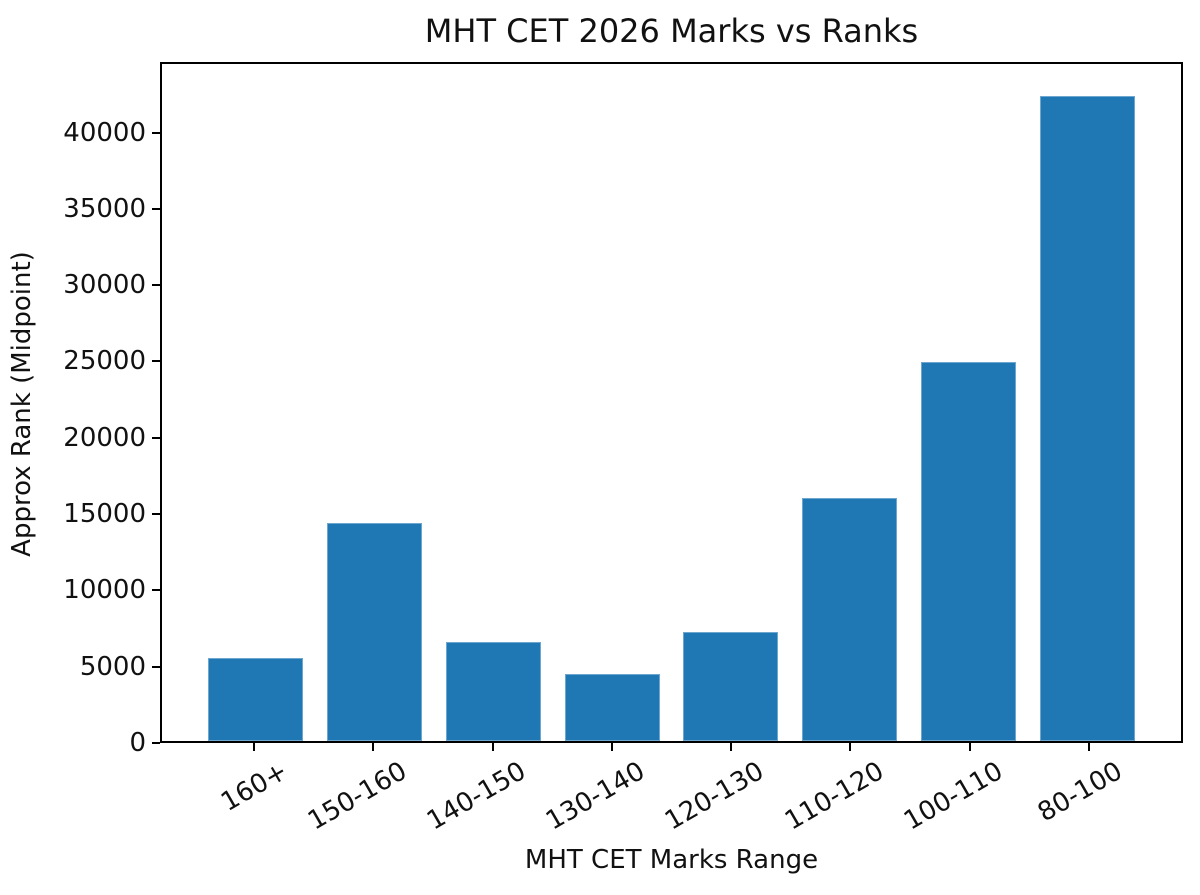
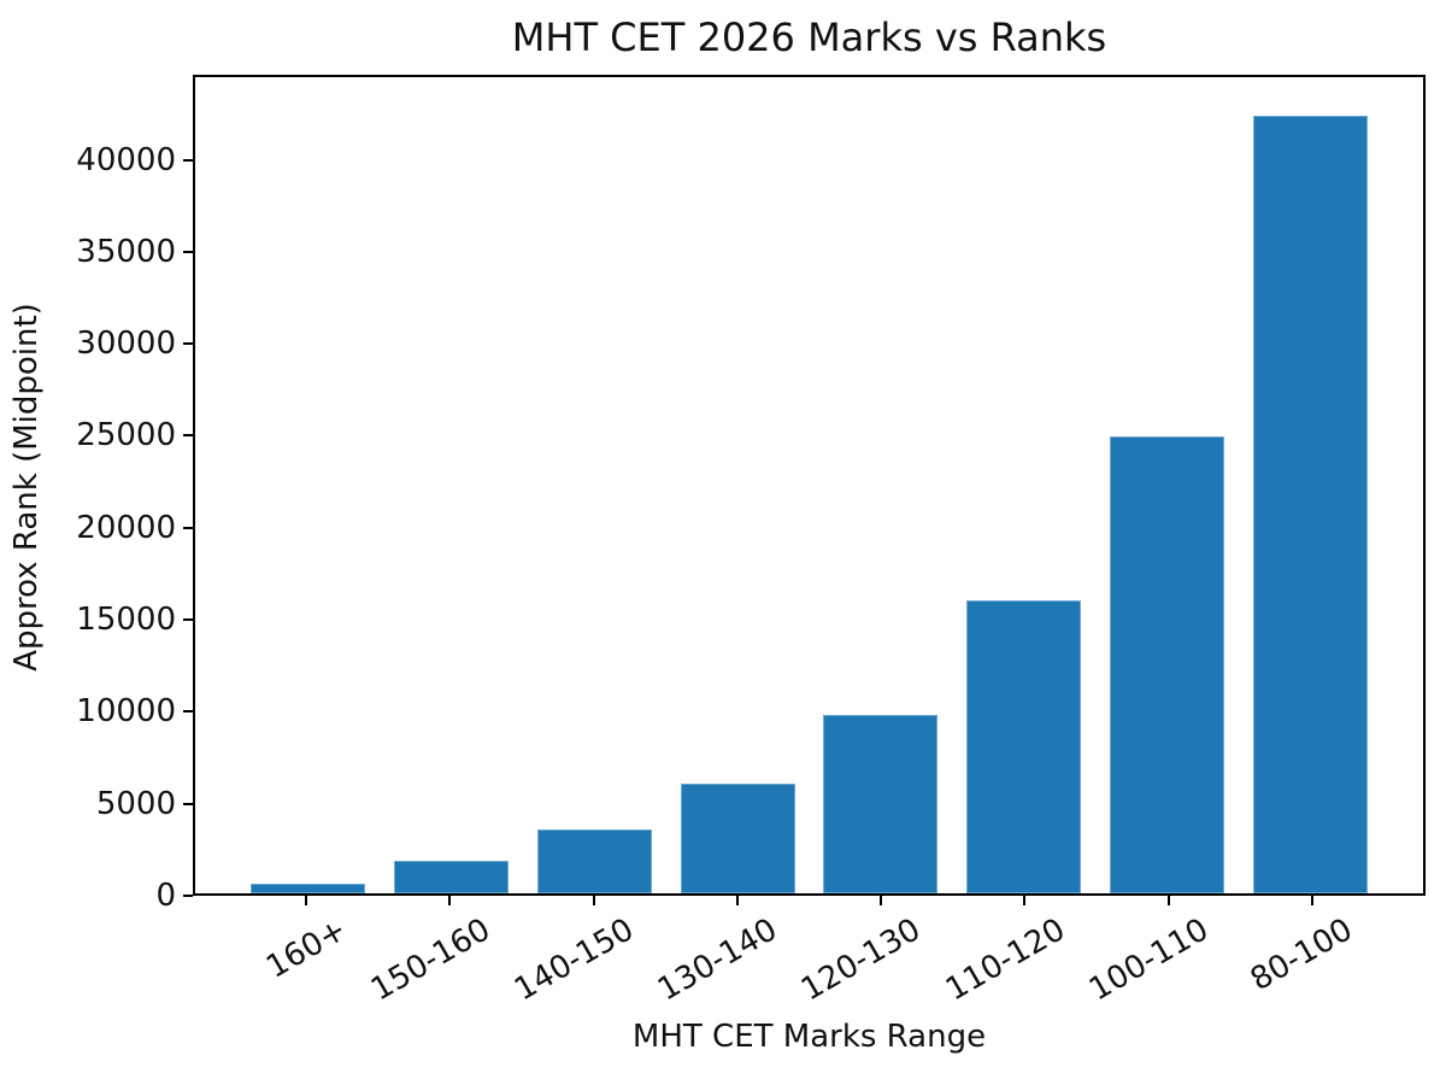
160+: 5500 -> 500
150-160: 14400 -> 1800
140-150: 6500 -> 3500
130-140: 4400 -> 6000
120-130: 7200 -> 9800
